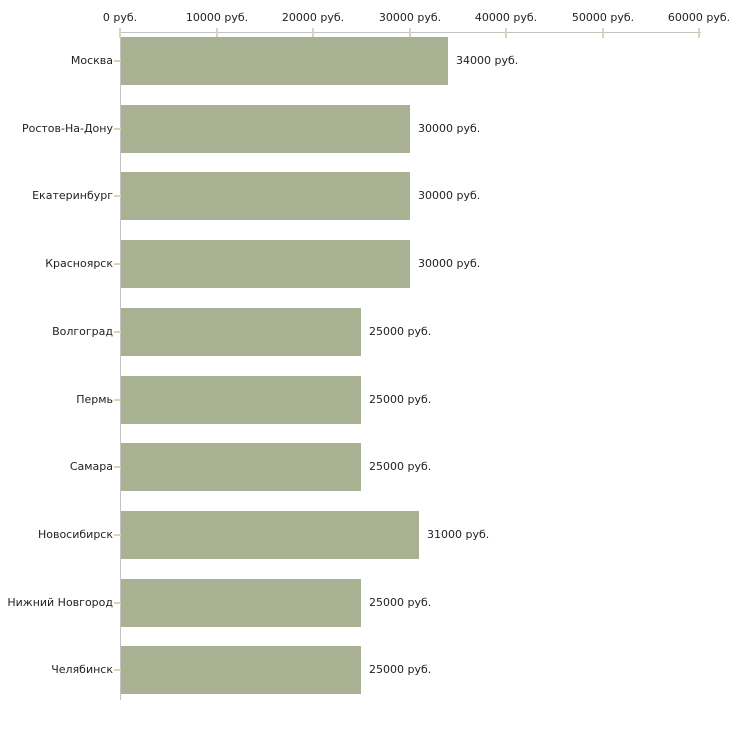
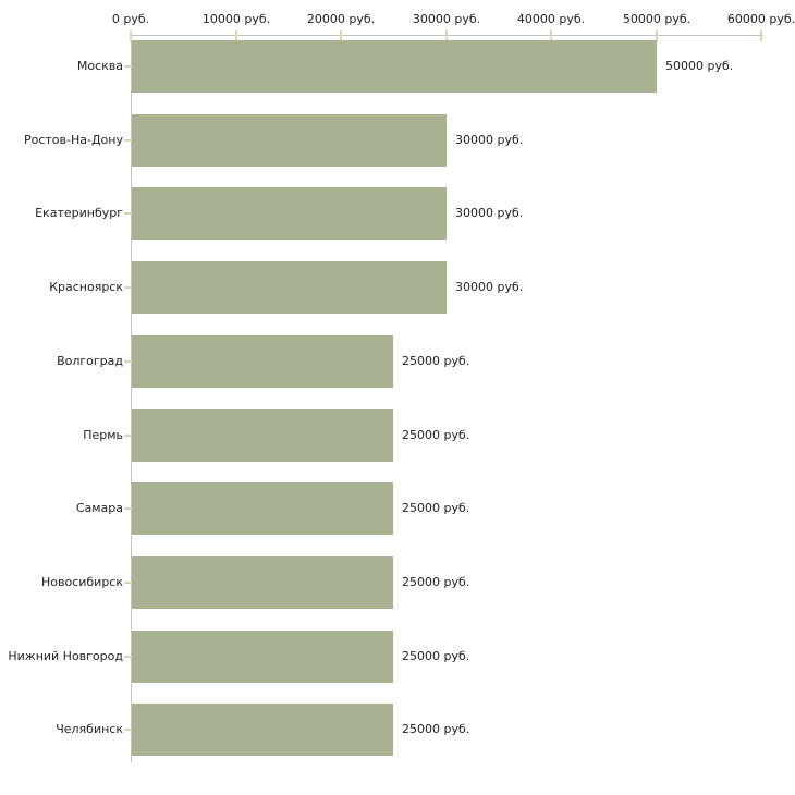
Москва: 34000 -> 50000
Новосибирск: 31000 -> 25000
